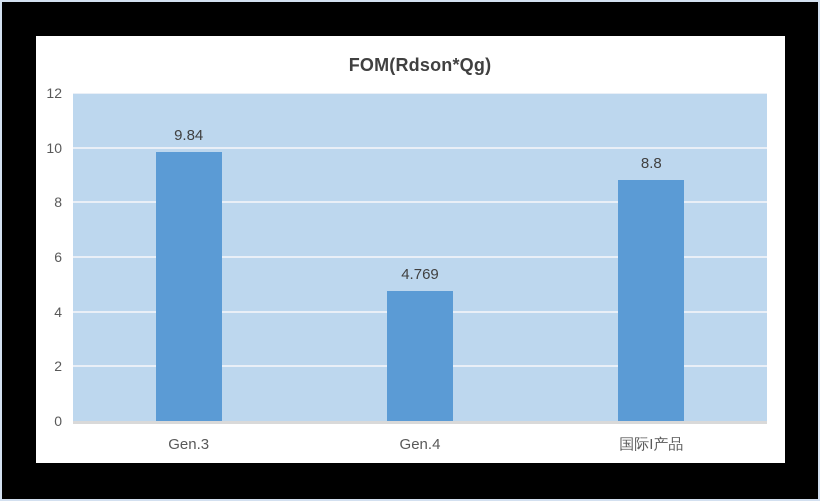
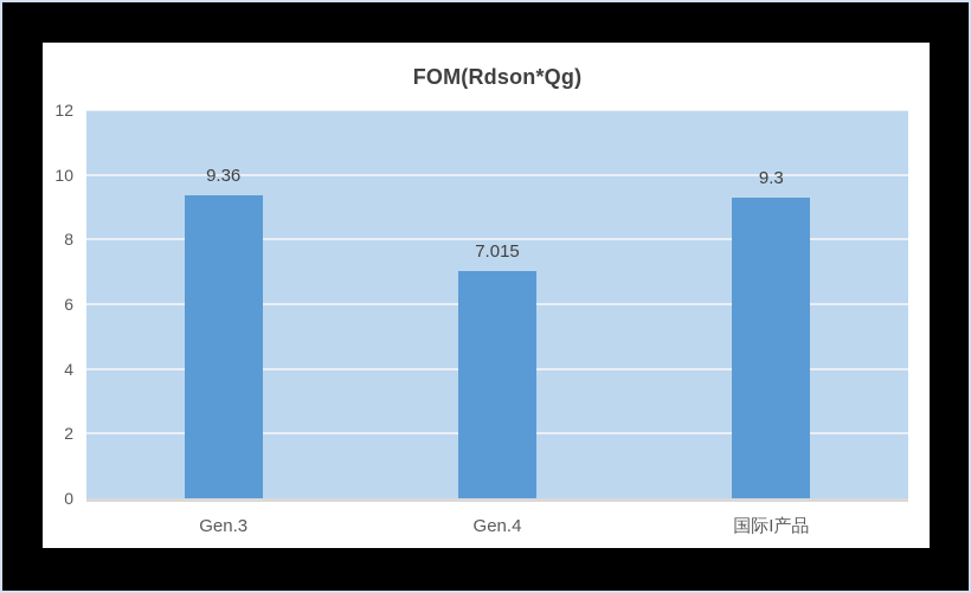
Gen.3: 9.84 -> 9.36
Gen.4: 4.769 -> 7.015
国际I产品: 8.8 -> 9.3
